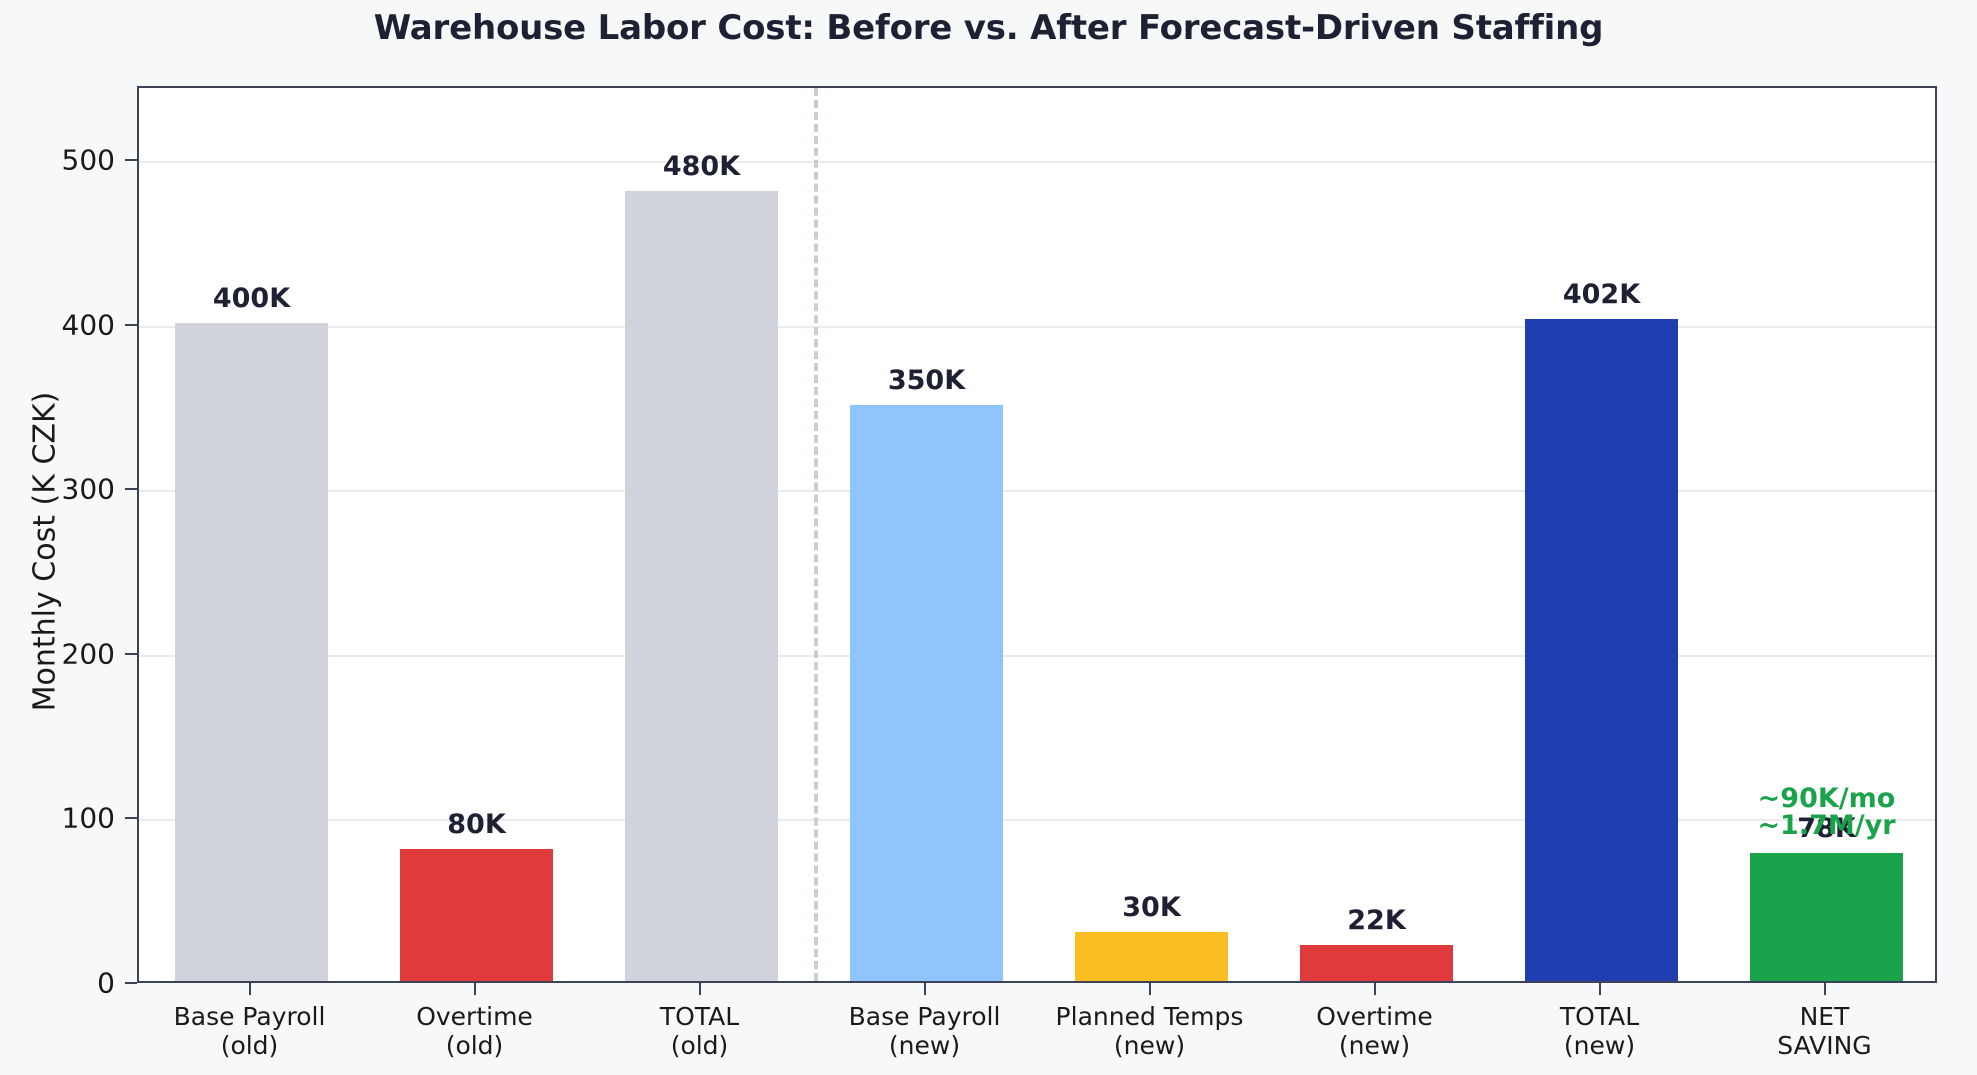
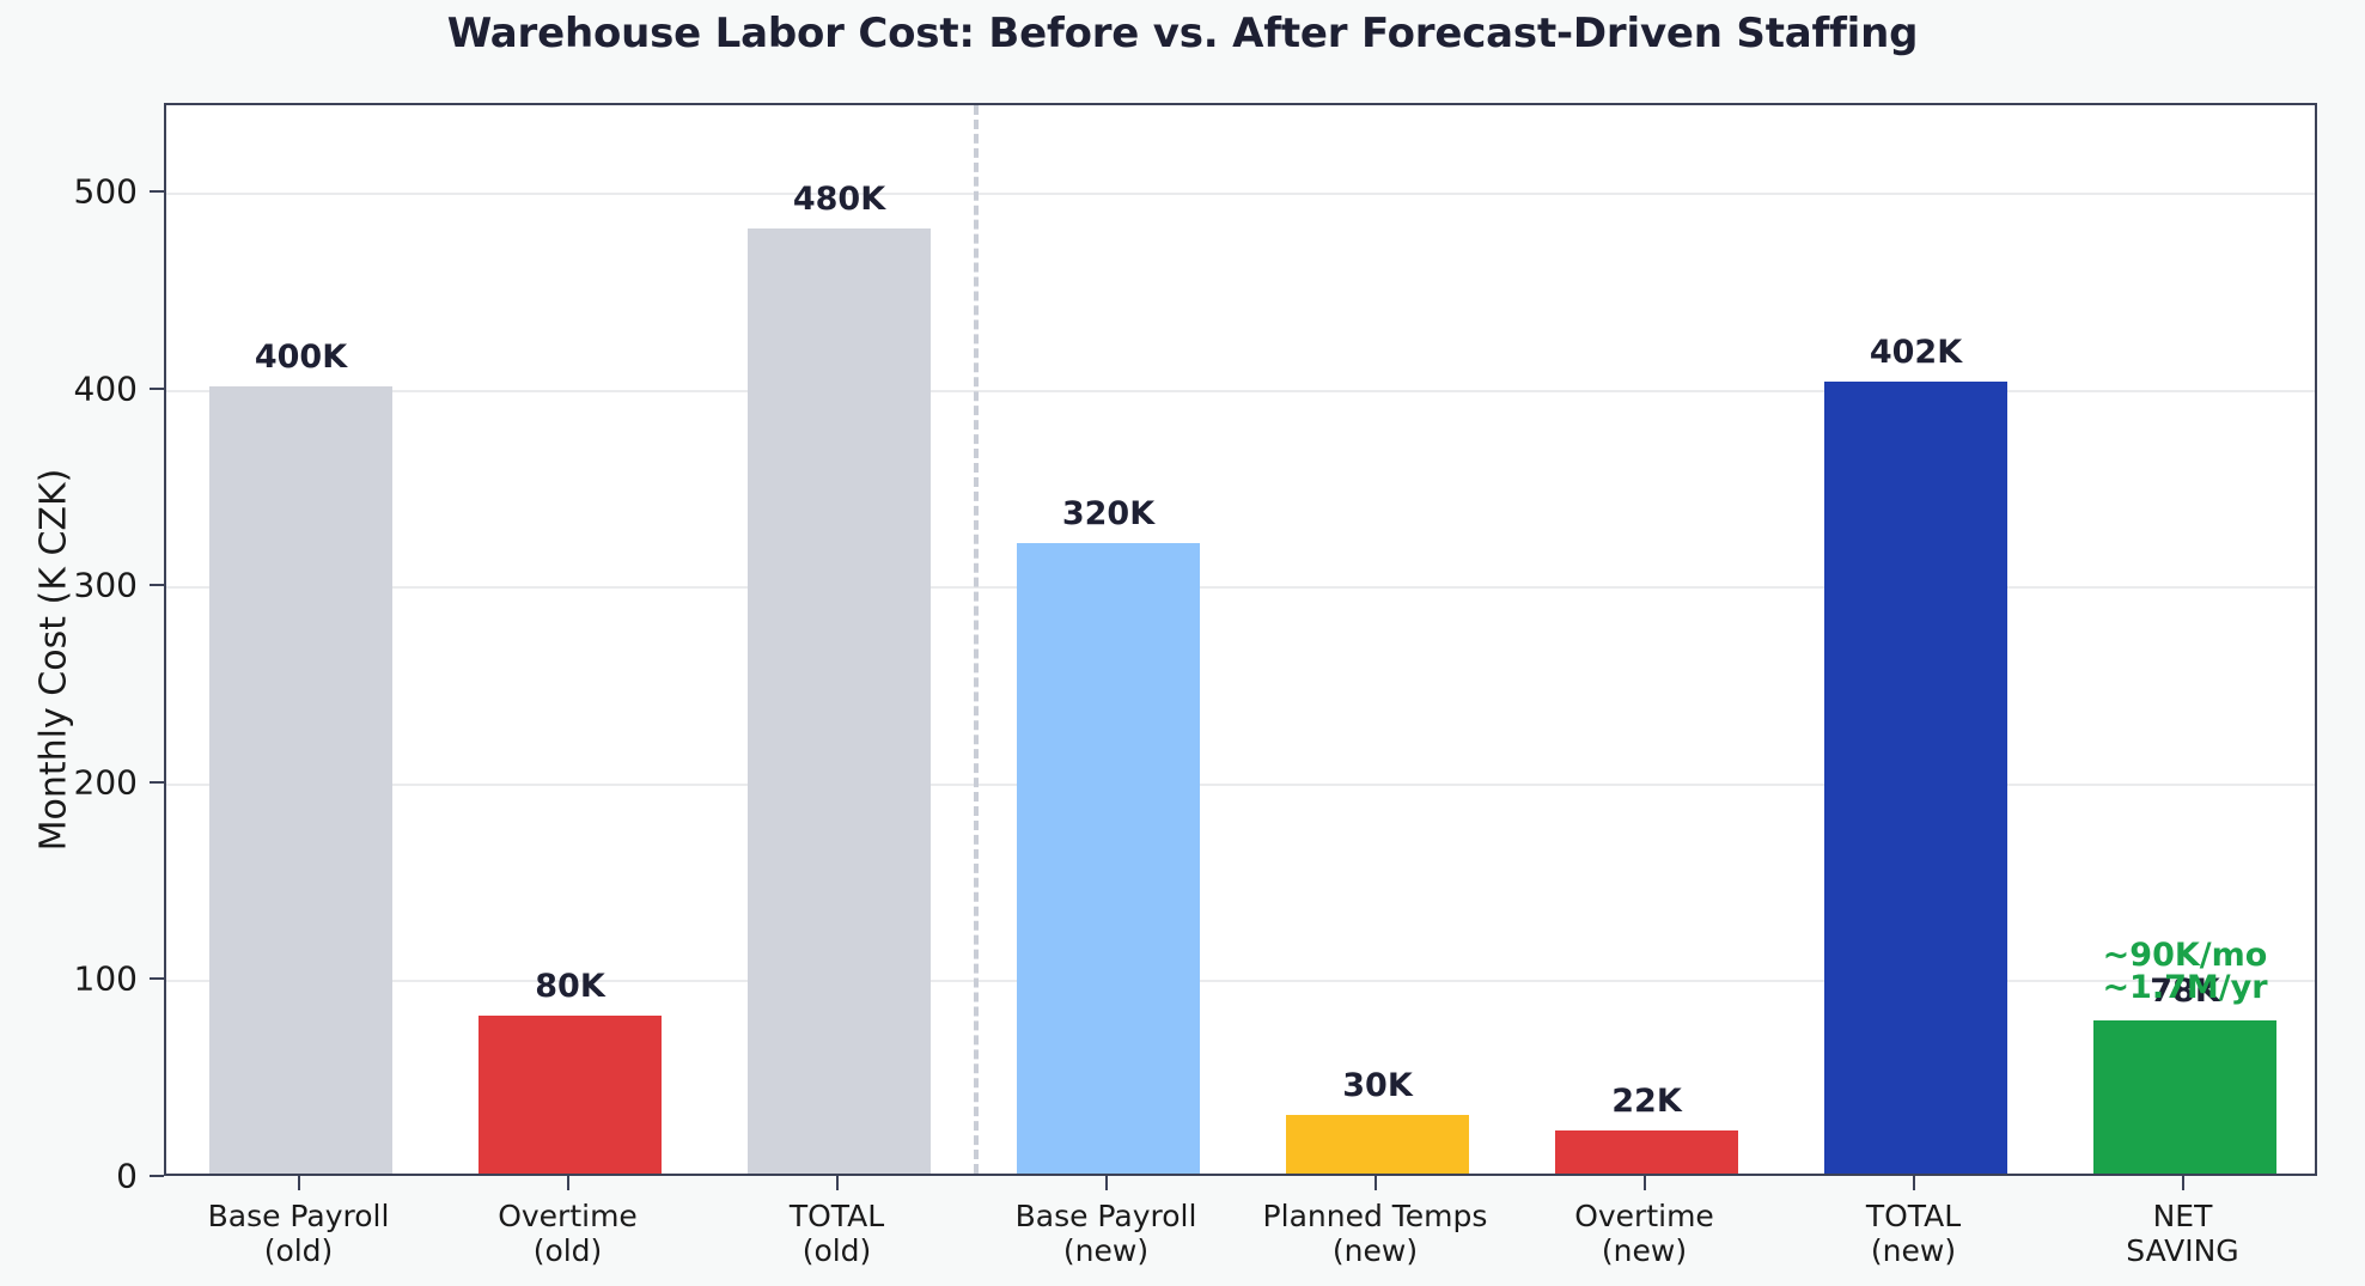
Base Payroll (new): 350K -> 320K
